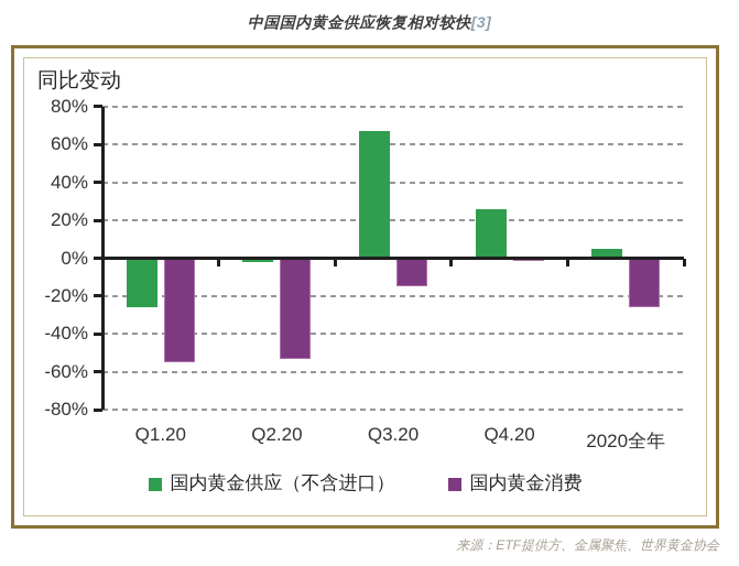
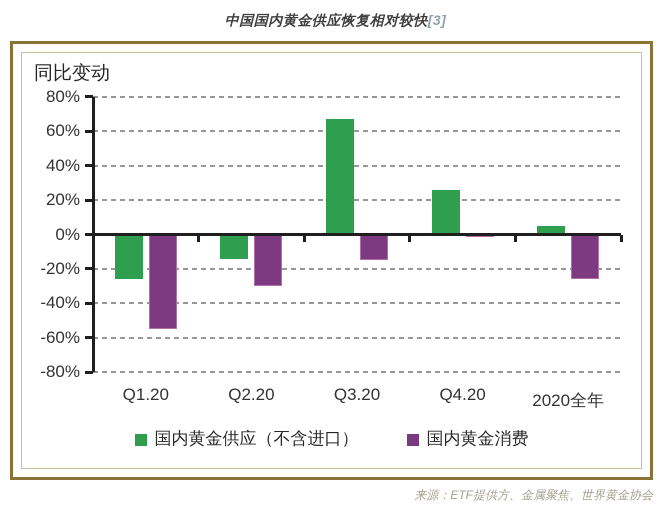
国内黄金供应（不含进口）/Q2.20: -2% -> -14%
国内黄金消费/Q2.20: -53% -> -30%
